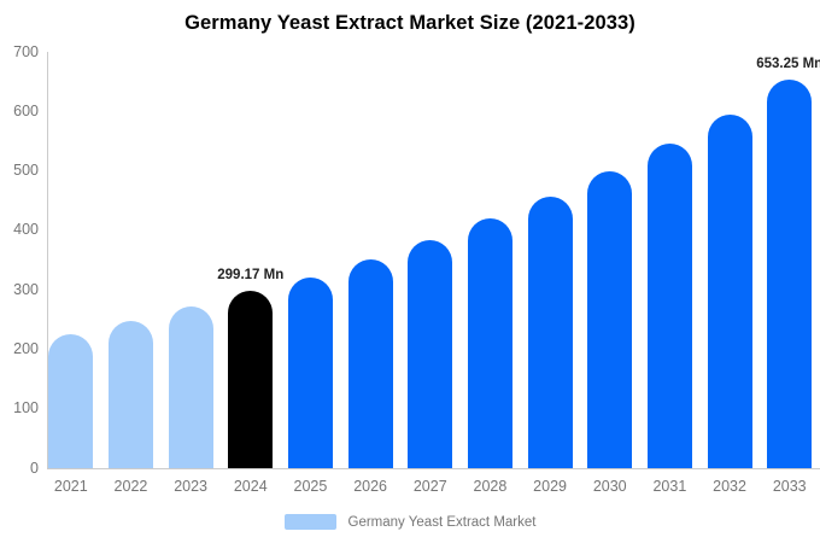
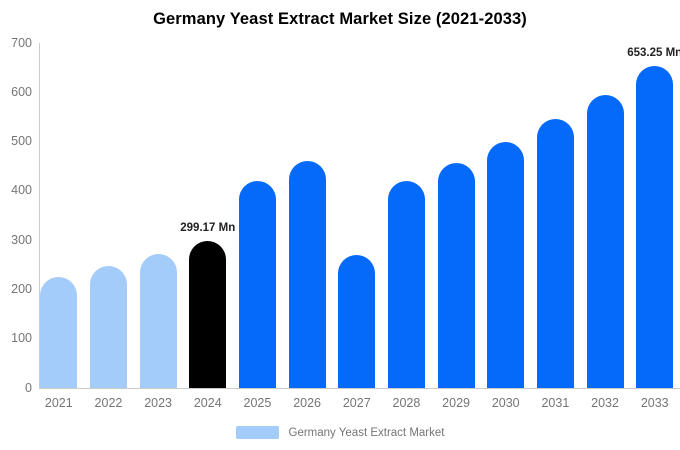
2025: 320 -> 420
2026: 350 -> 460
2027: 380 -> 270
